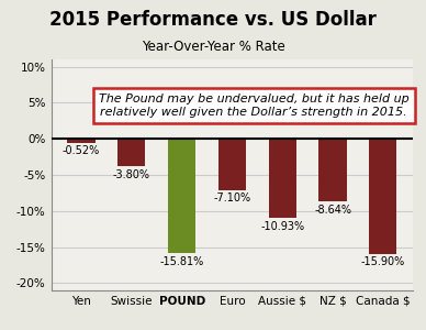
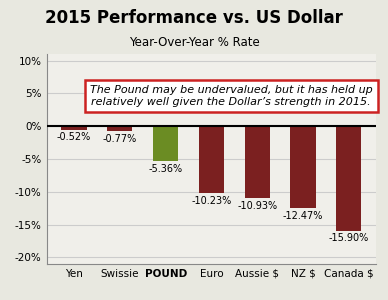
Swissie: -3.80% -> -0.77%
POUND: -15.81% -> -5.36%
Euro: -7.10% -> -10.23%
NZ $: -8.64% -> -12.47%
